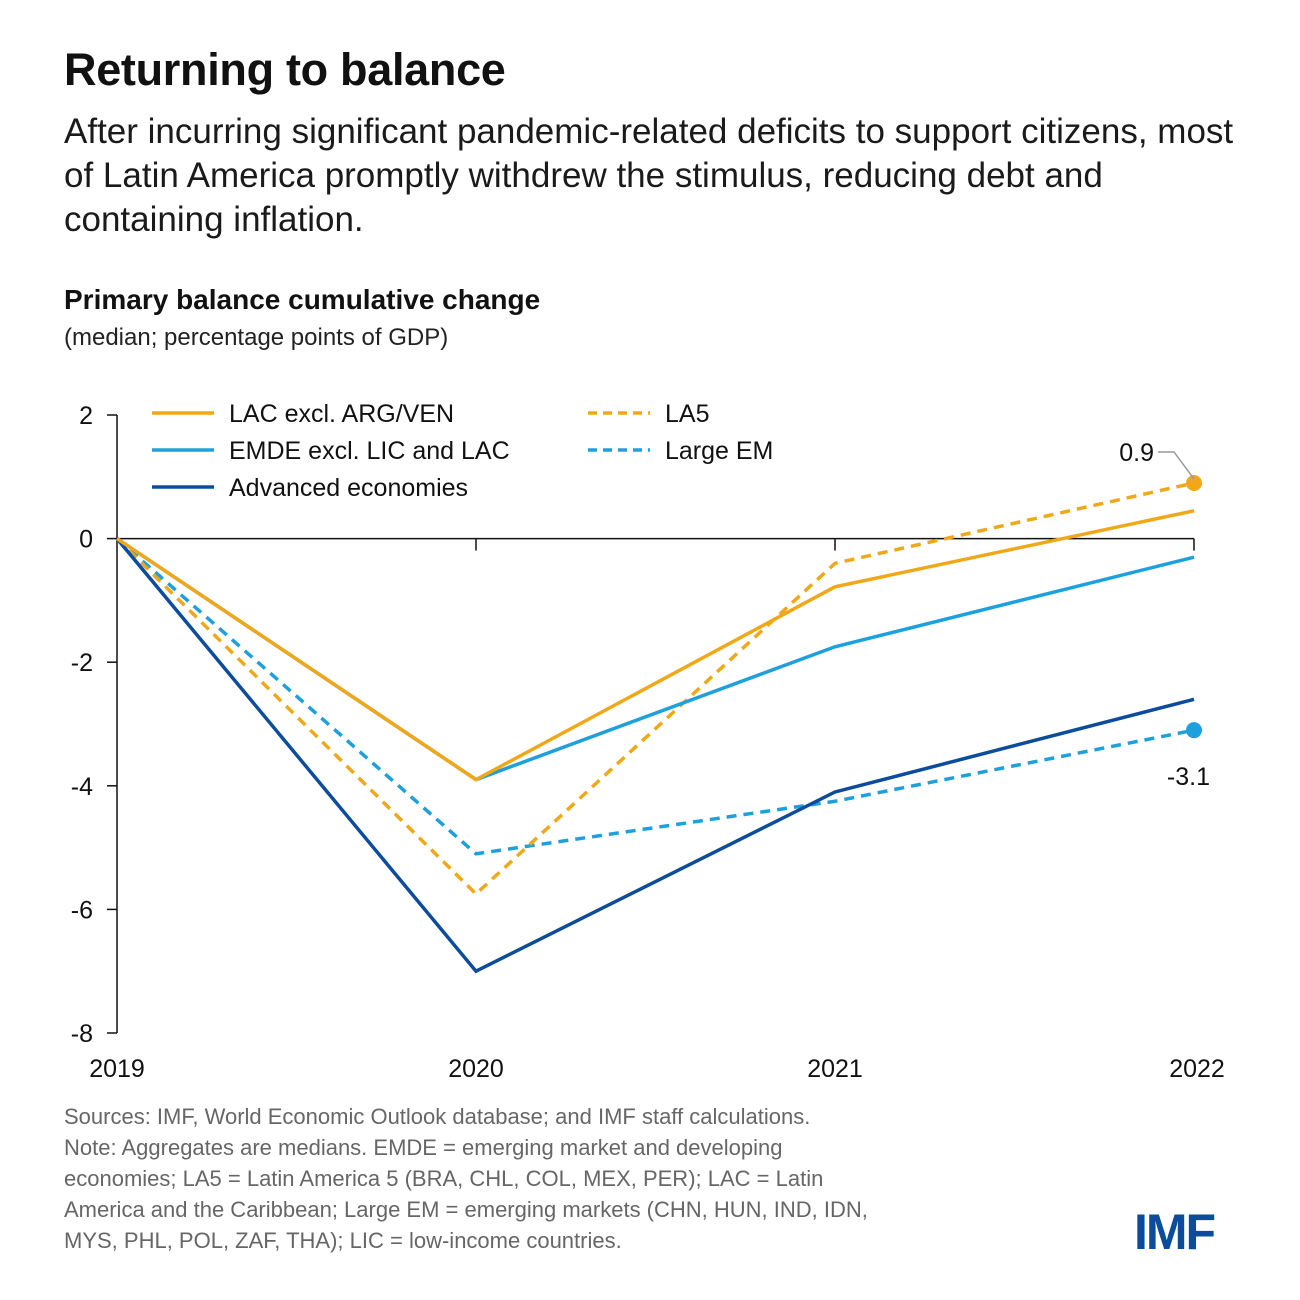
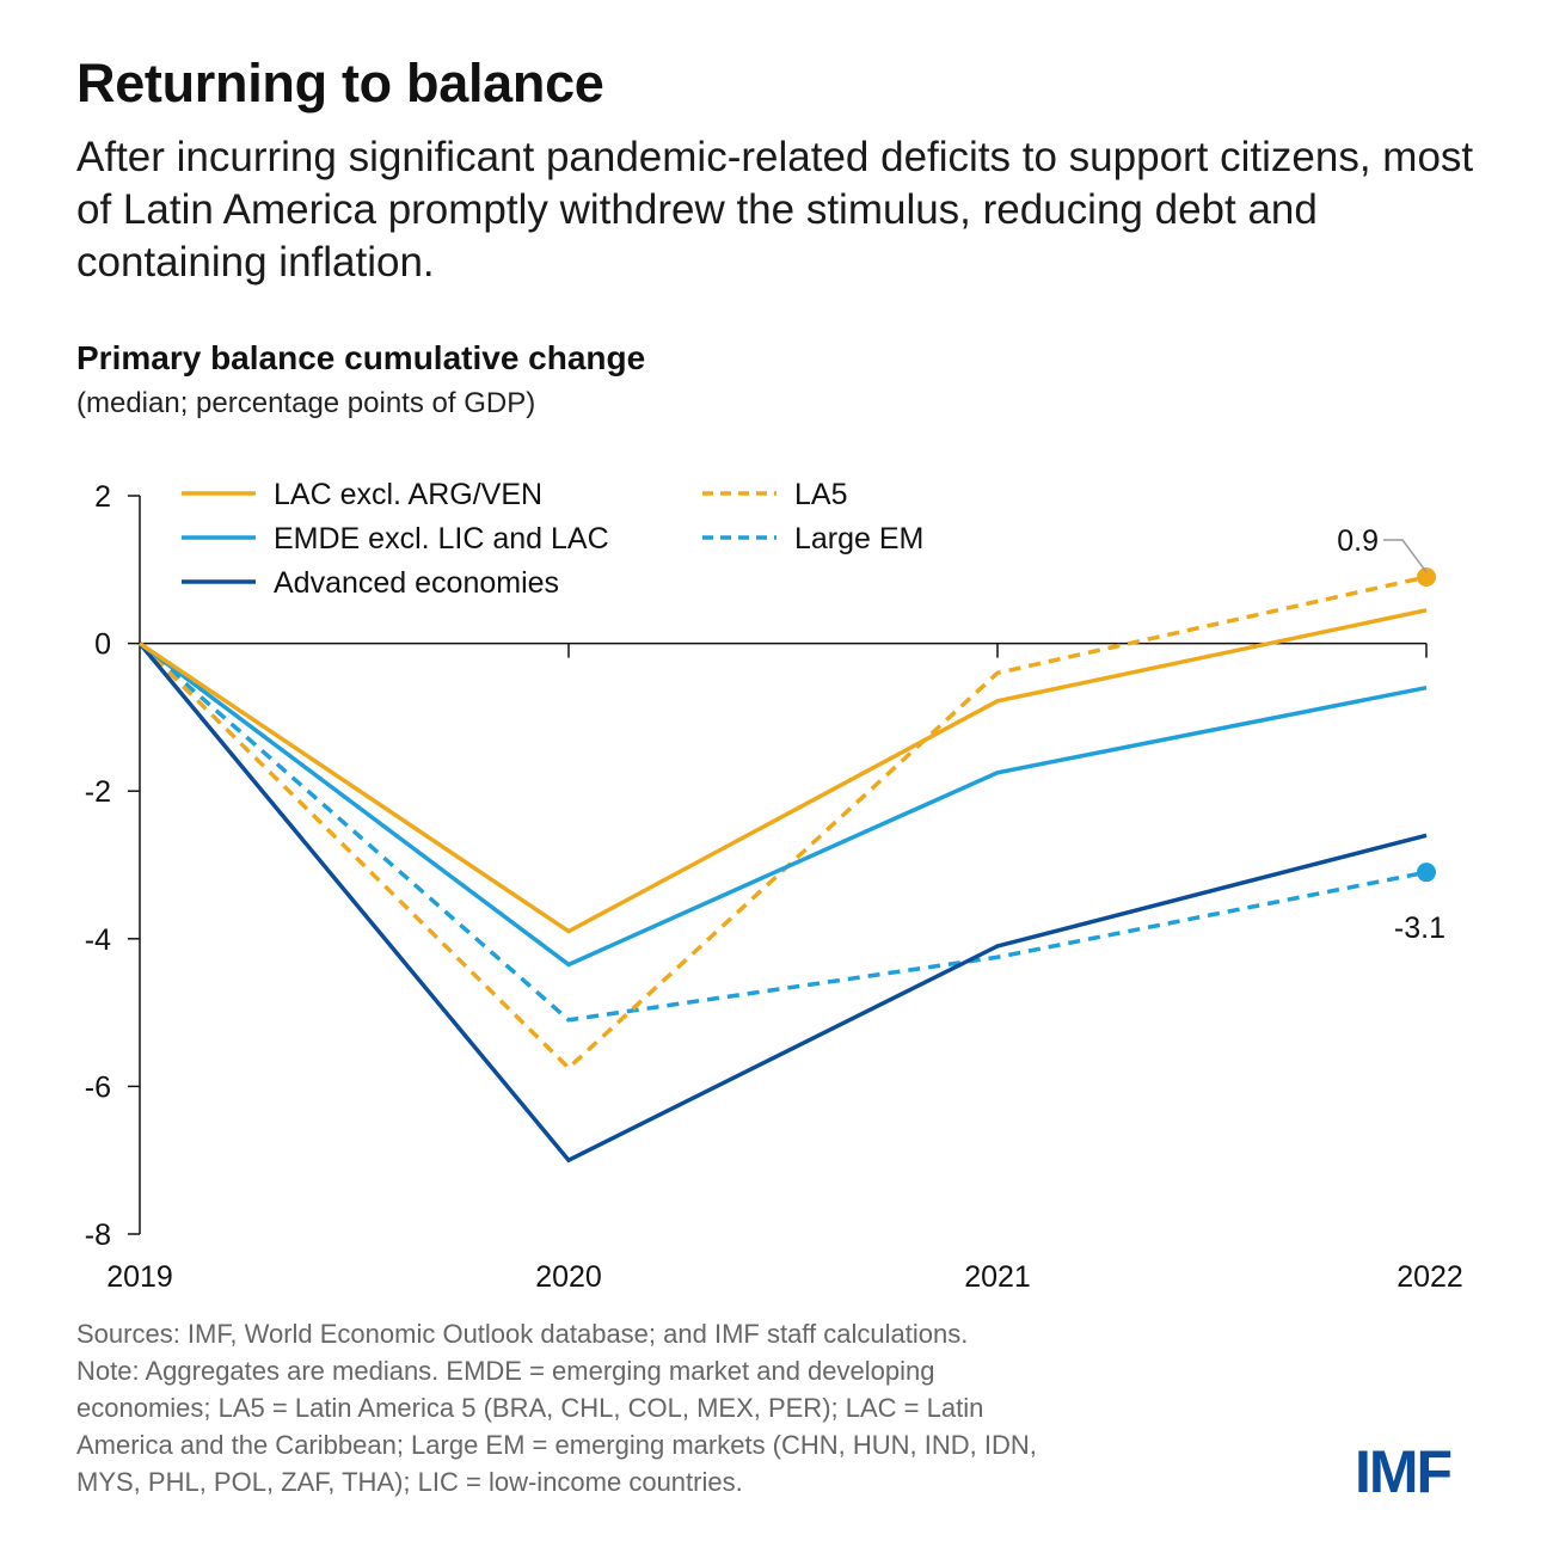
EMDE excl. LIC and LAC/2020: -3.9 -> -4.3
EMDE excl. LIC and LAC/2022: -0.3 -> -0.6
